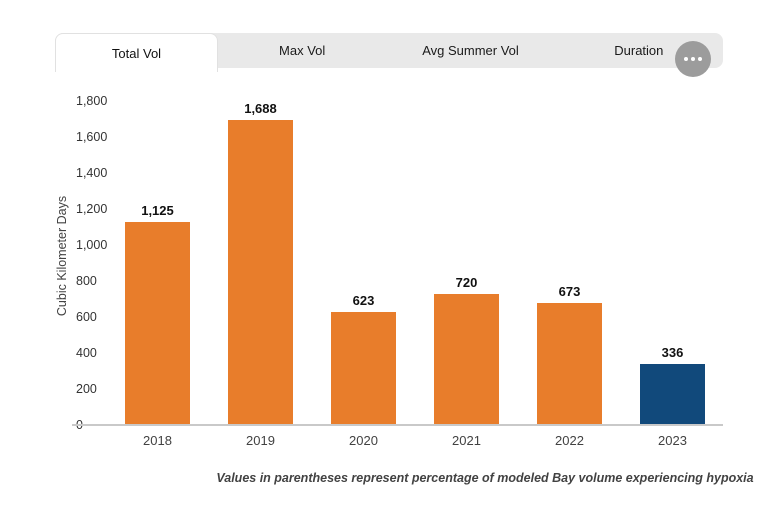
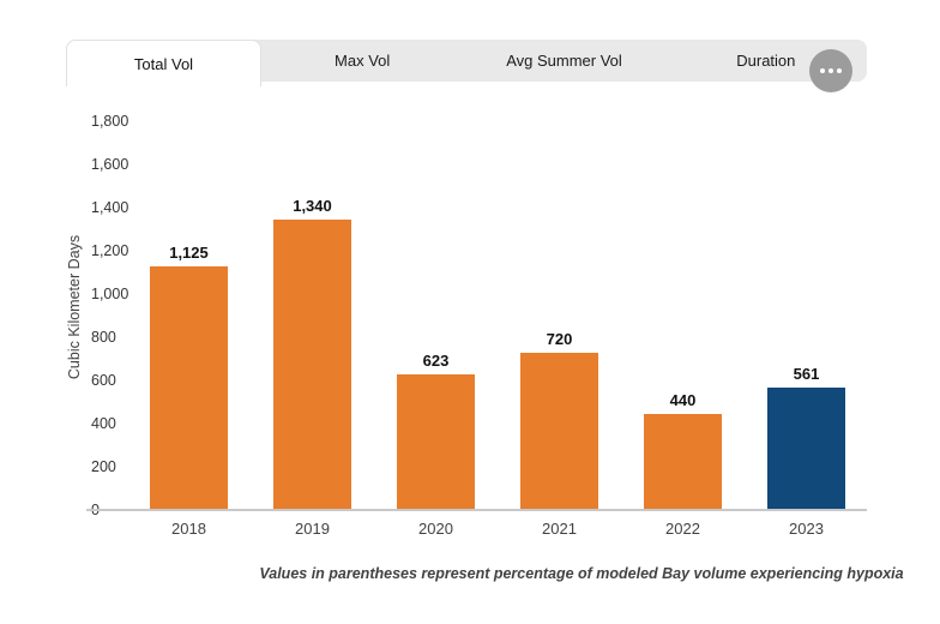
2019: 1,688 -> 1,340
2022: 673 -> 440
2023: 336 -> 561
